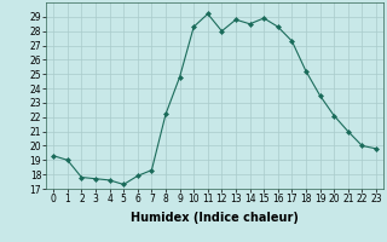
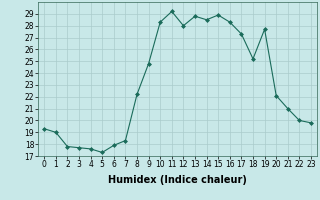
19: 23.5 -> 27.7
